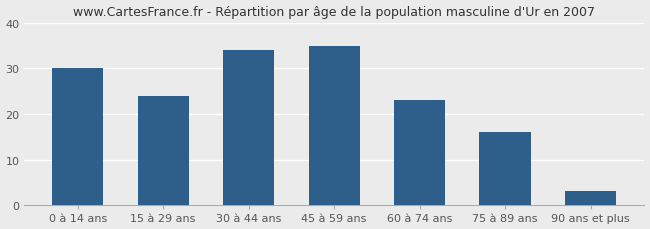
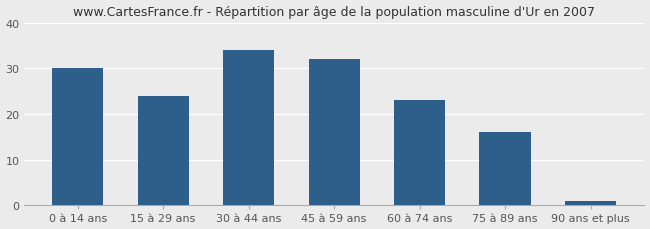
45 à 59 ans: 35 -> 32
90 ans et plus: 3 -> 1
